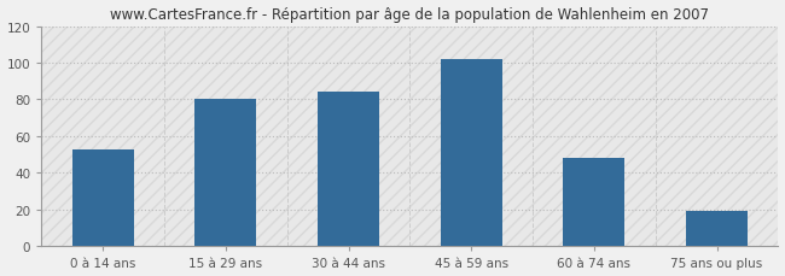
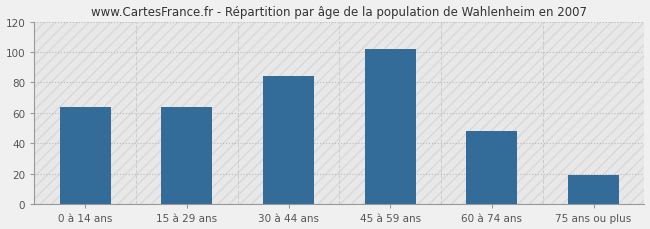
0 à 14 ans: 53 -> 64
15 à 29 ans: 80 -> 64
